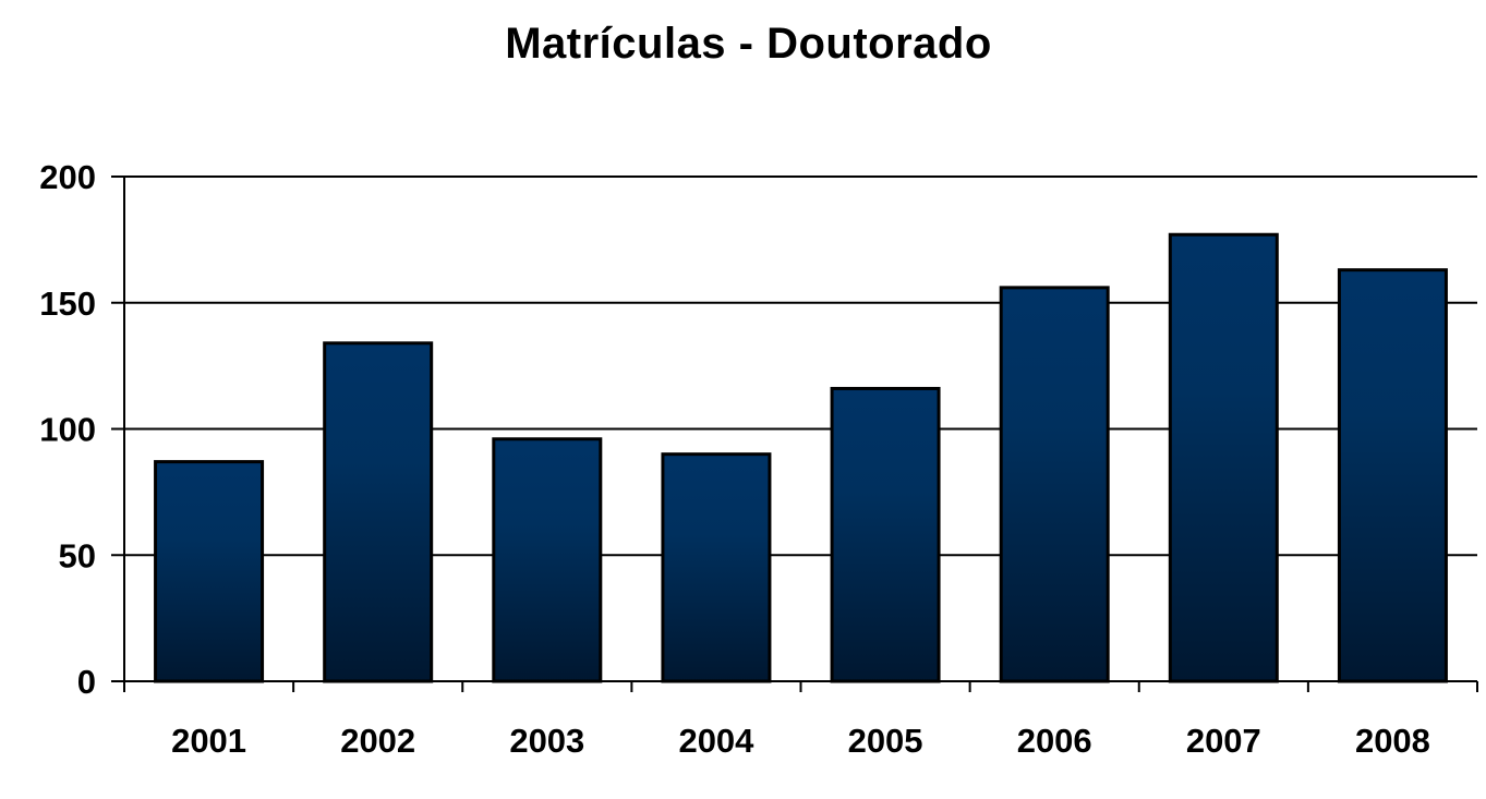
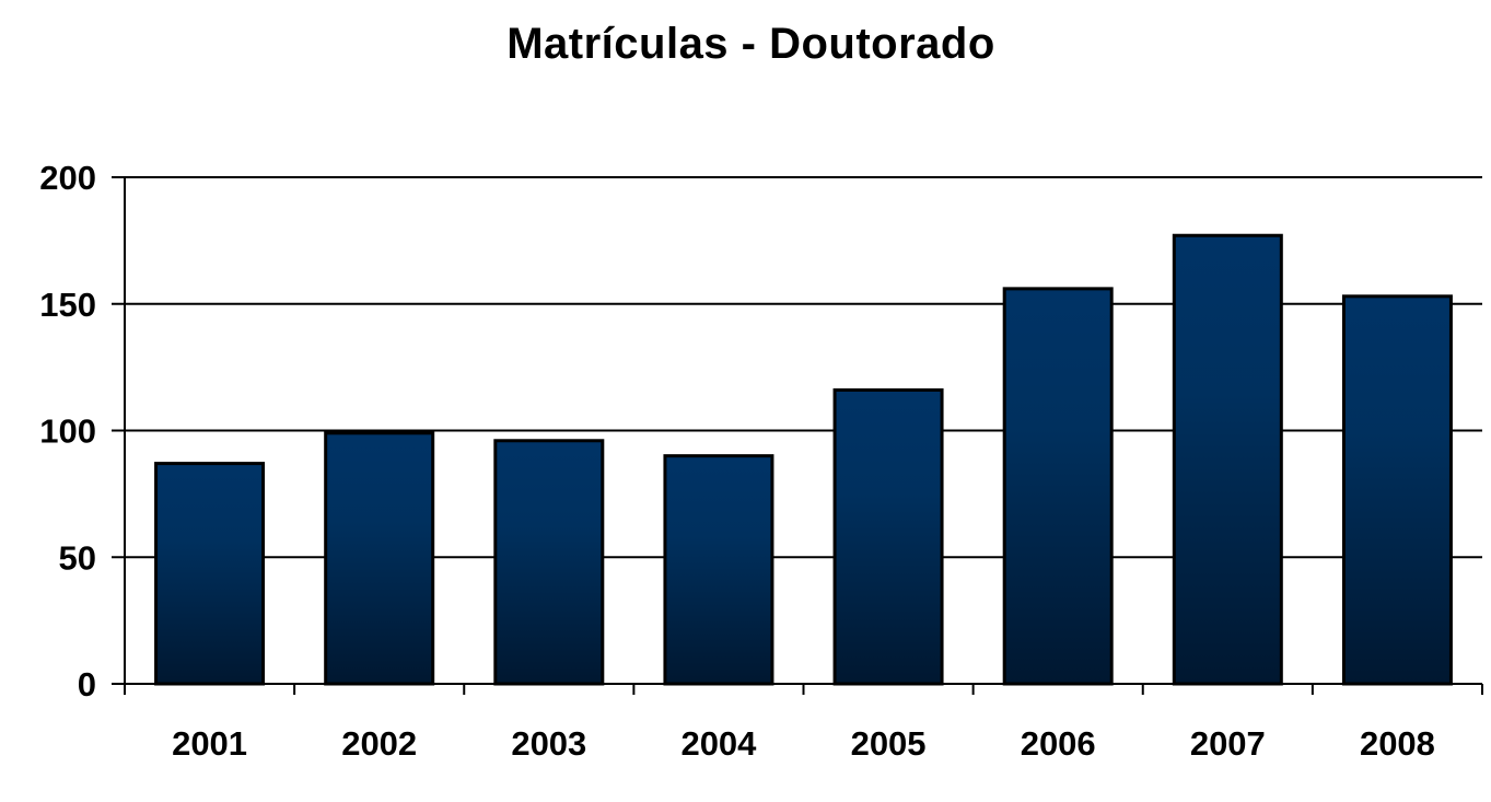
2002: 134 -> 99
2008: 163 -> 153
